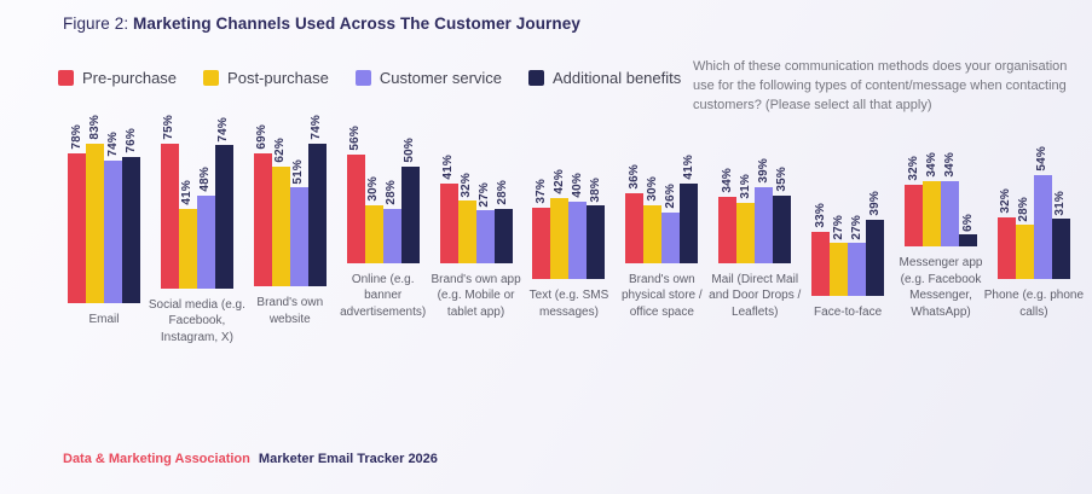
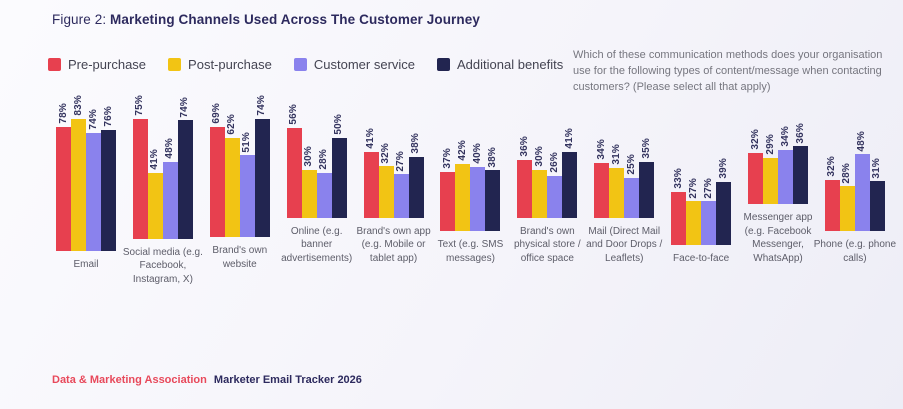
Additional benefits/Brand's own app (e.g. Mobile or tablet app): 28% -> 38%
Customer service/Mail (Direct Mail and Door Drops / Leaflets): 39% -> 25%
Post-purchase/Messenger app (e.g. Facebook Messenger, WhatsApp): 34% -> 29%
Additional benefits/Messenger app (e.g. Facebook Messenger, WhatsApp): 6% -> 36%
Customer service/Phone (e.g. phone calls): 54% -> 48%
